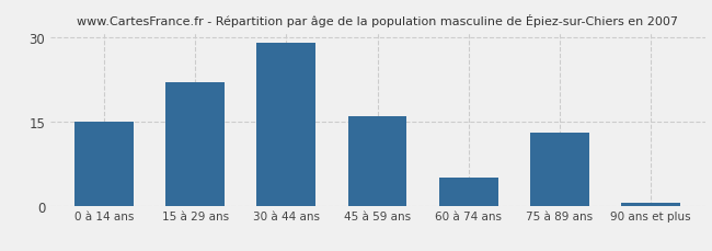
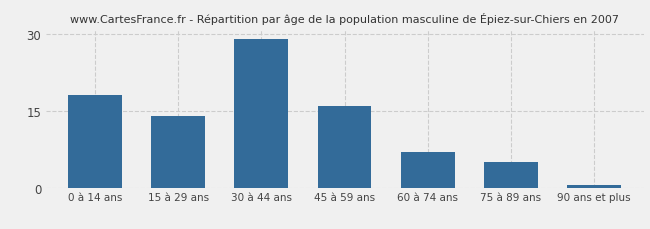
0 à 14 ans: 15.0 -> 18.0
15 à 29 ans: 22.0 -> 14.0
60 à 74 ans: 5.0 -> 7.0
75 à 89 ans: 13.0 -> 5.0
